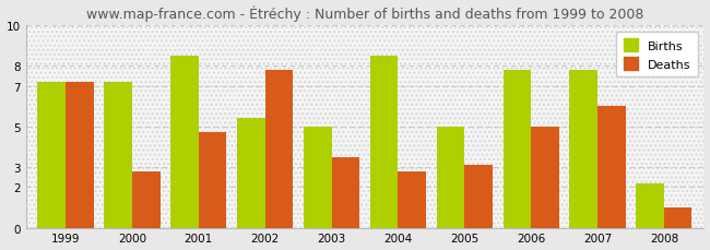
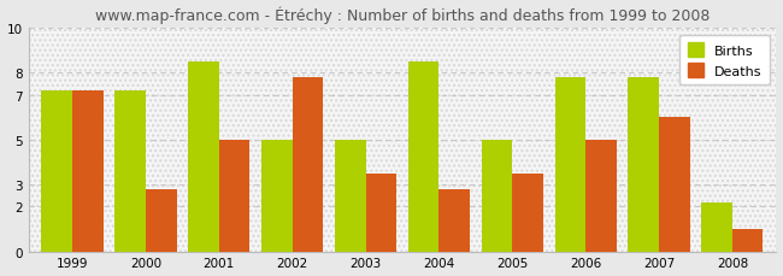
Deaths/2001: 4.7 -> 5.0
Births/2002: 5.4 -> 5.0
Deaths/2005: 3.1 -> 3.5
